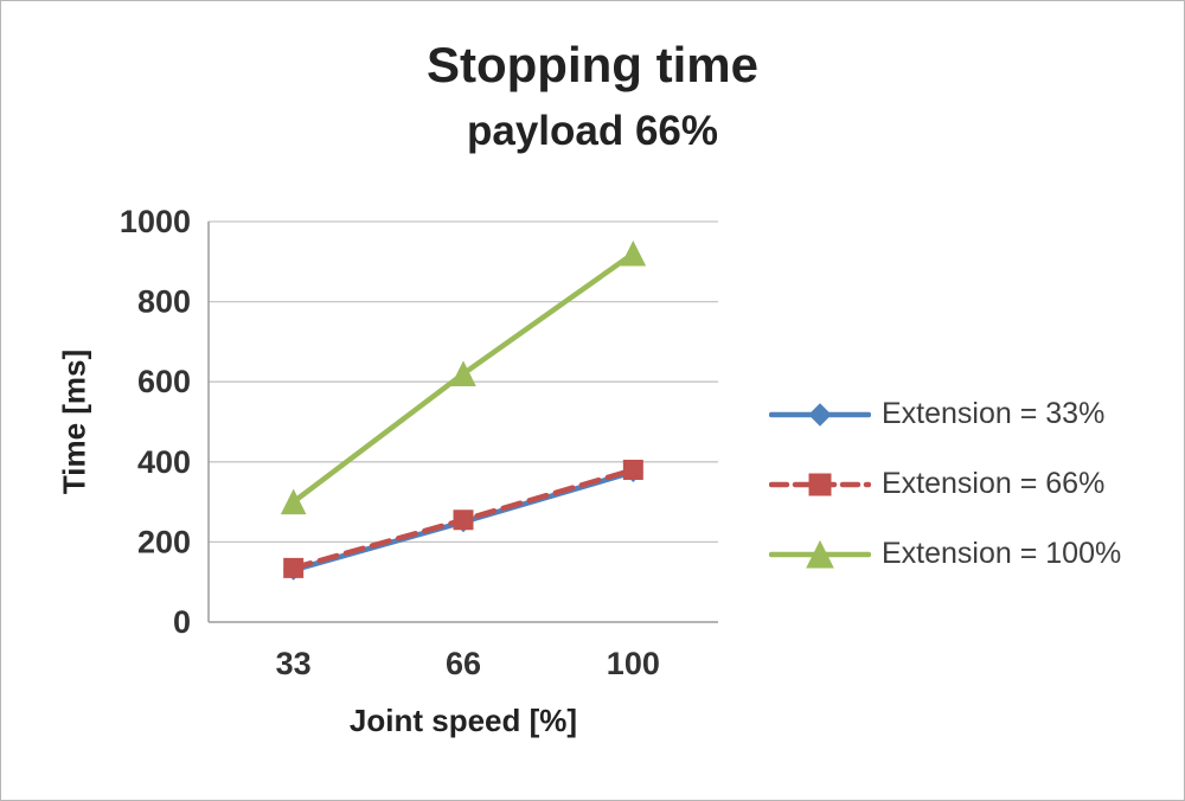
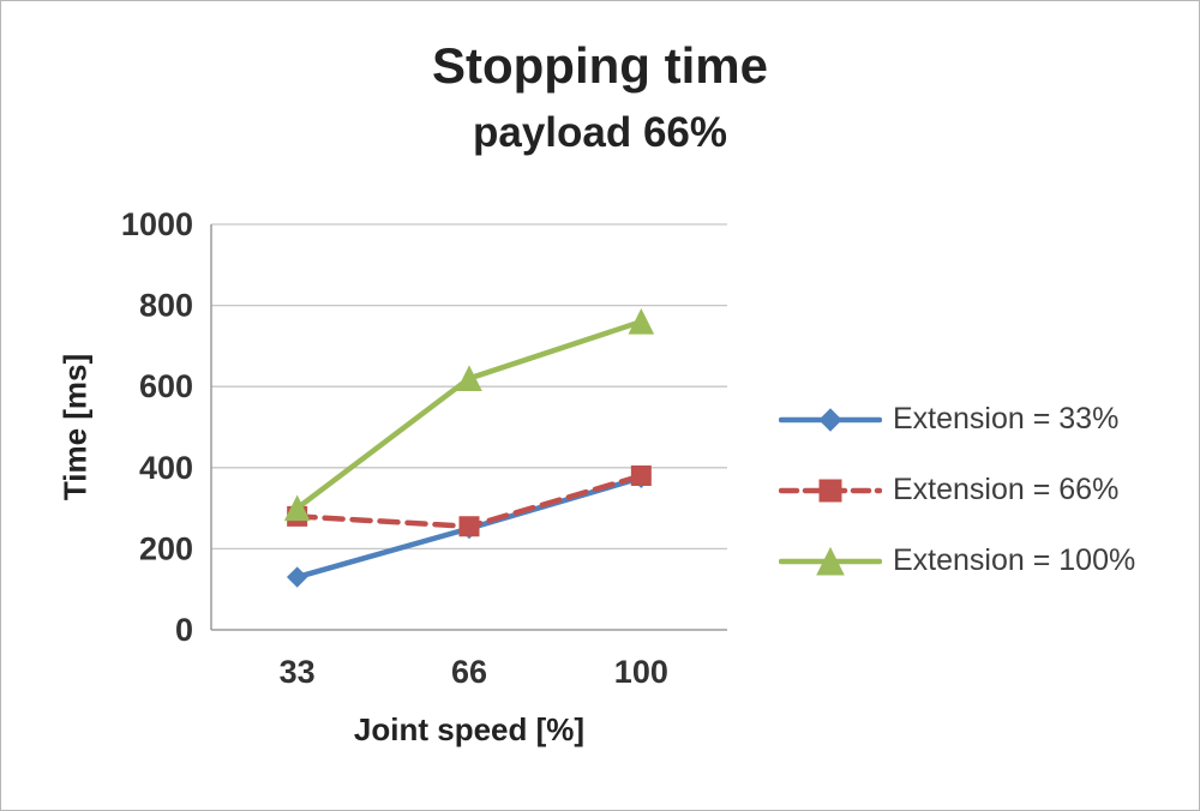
Extension = 66%/33: 140 -> 280
Extension = 100%/100: 920 -> 760
